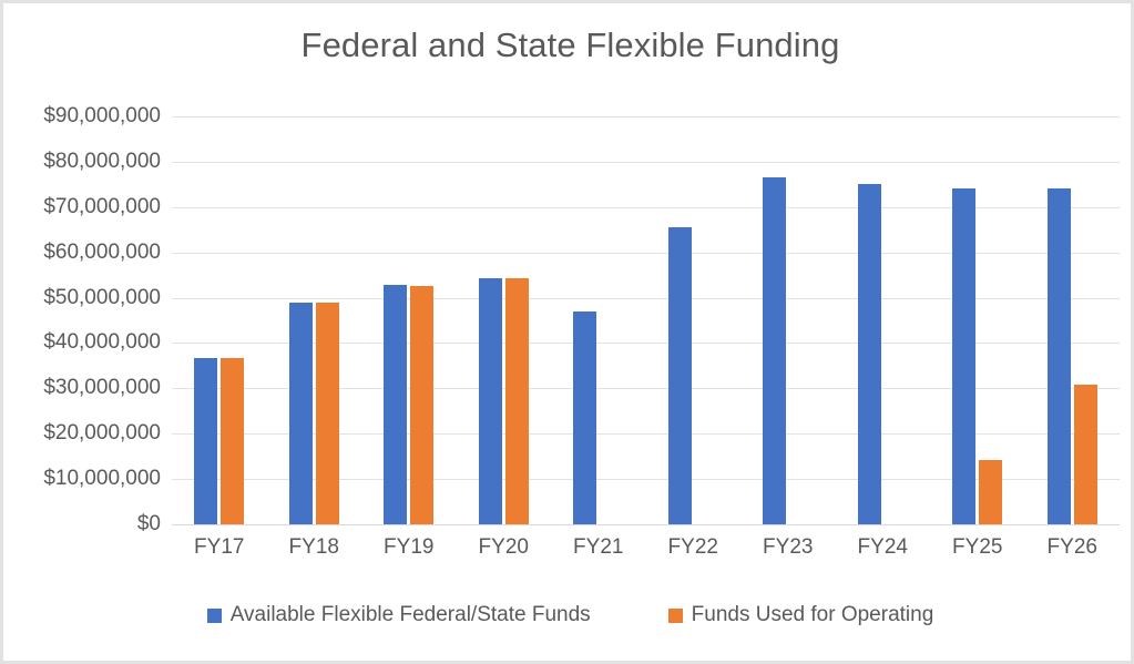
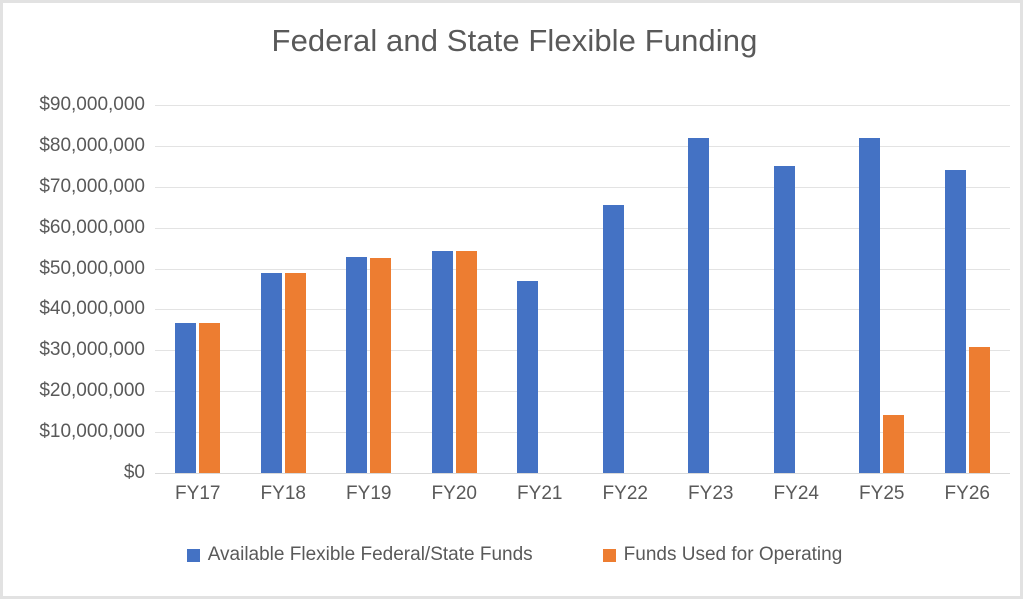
Available Flexible Federal/State Funds/FY23: $76000000 -> $82000000
Available Flexible Federal/State Funds/FY25: $74000000 -> $82000000
